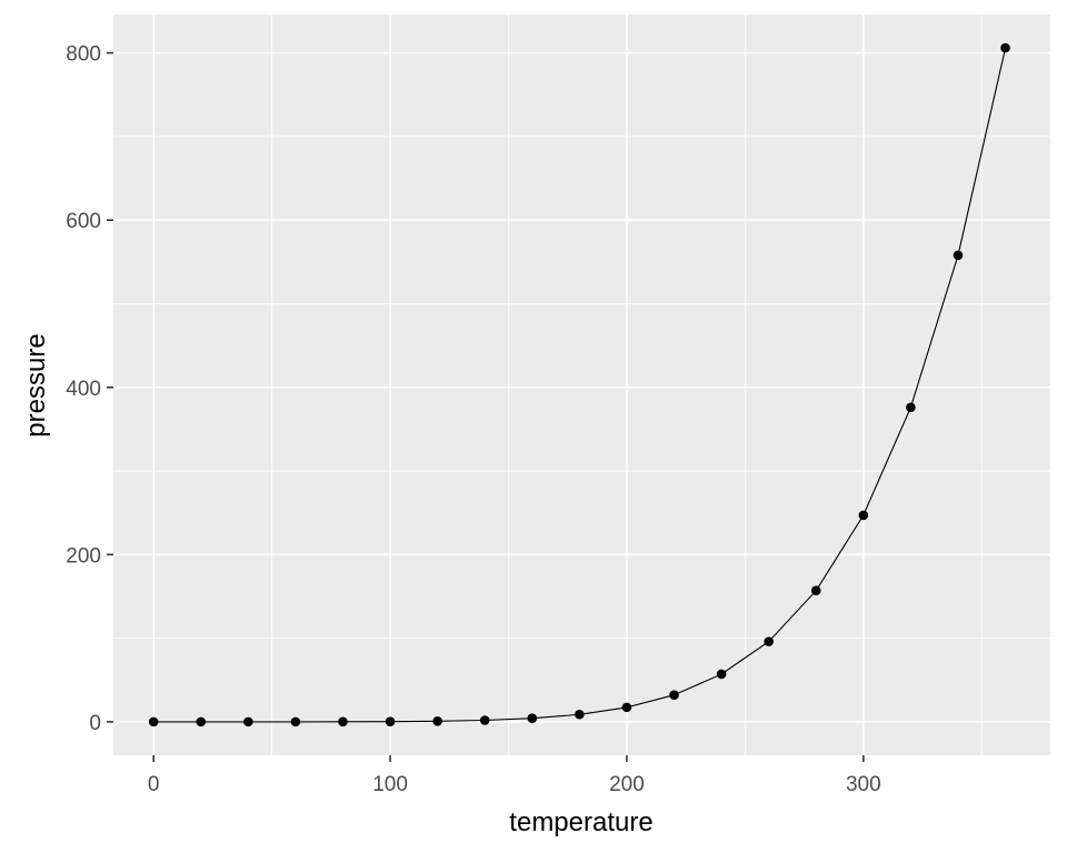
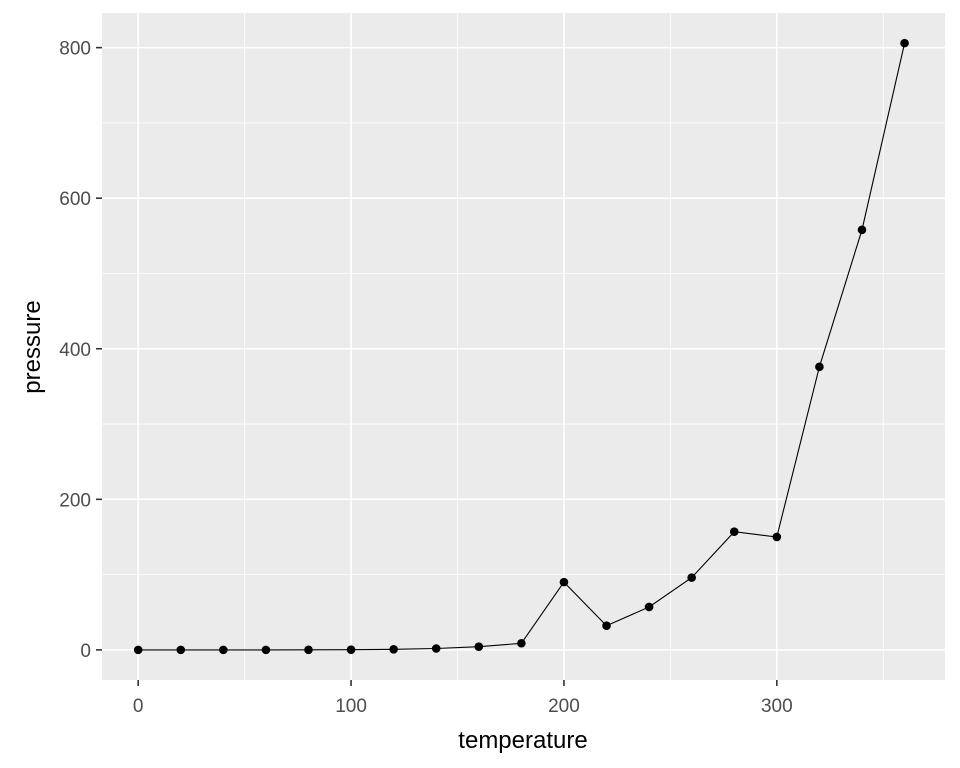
200: 20 -> 90
300: 250 -> 150
